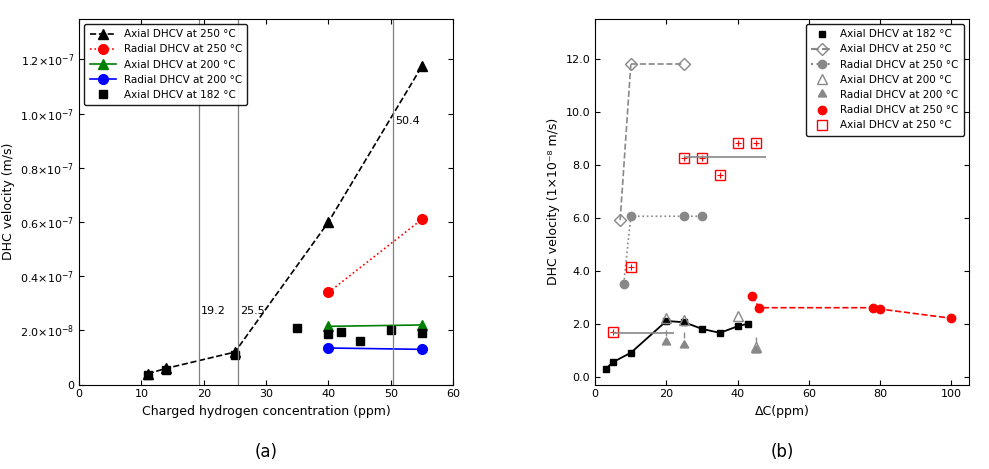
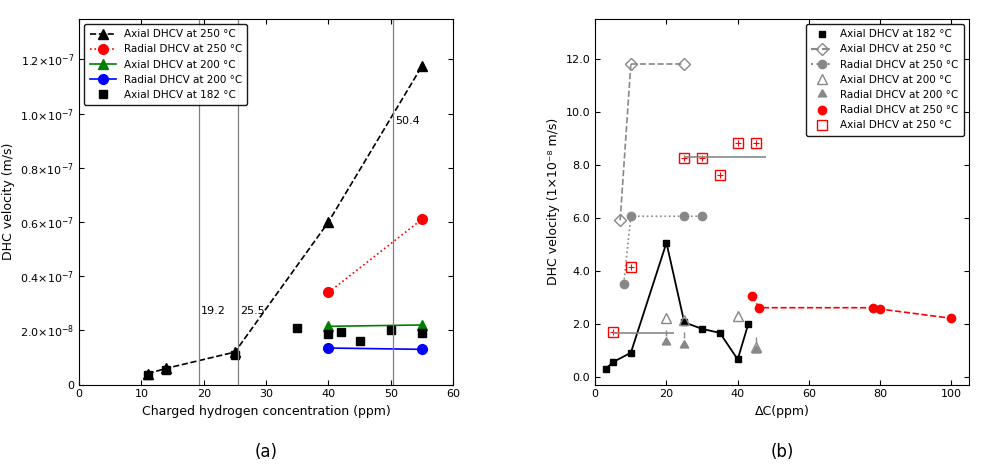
(b)/Axial DHCV at 182 °C/20: 2.10 -> 5.05
(b)/Axial DHCV at 182 °C/40: 1.90 -> 0.65
